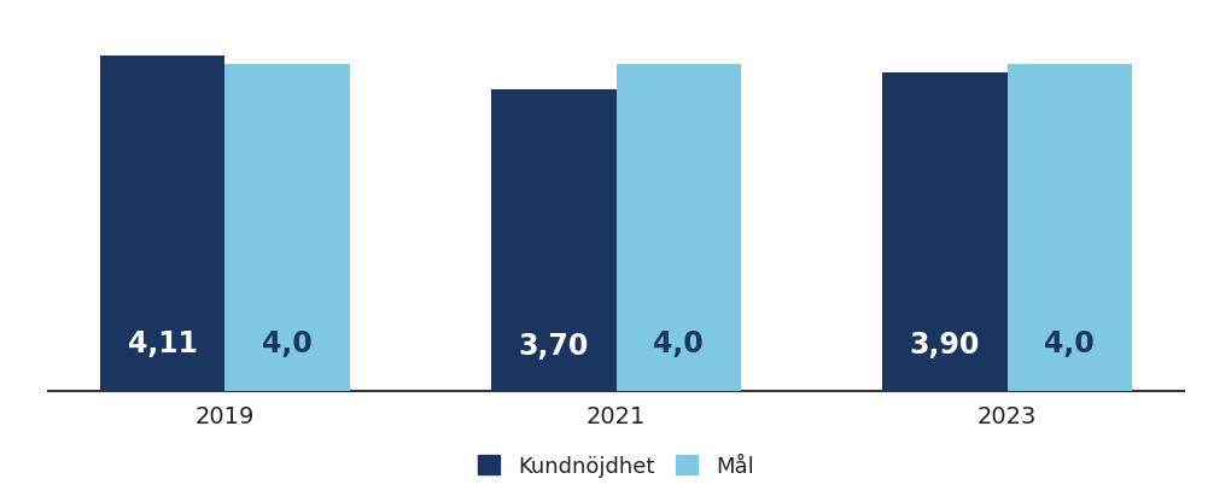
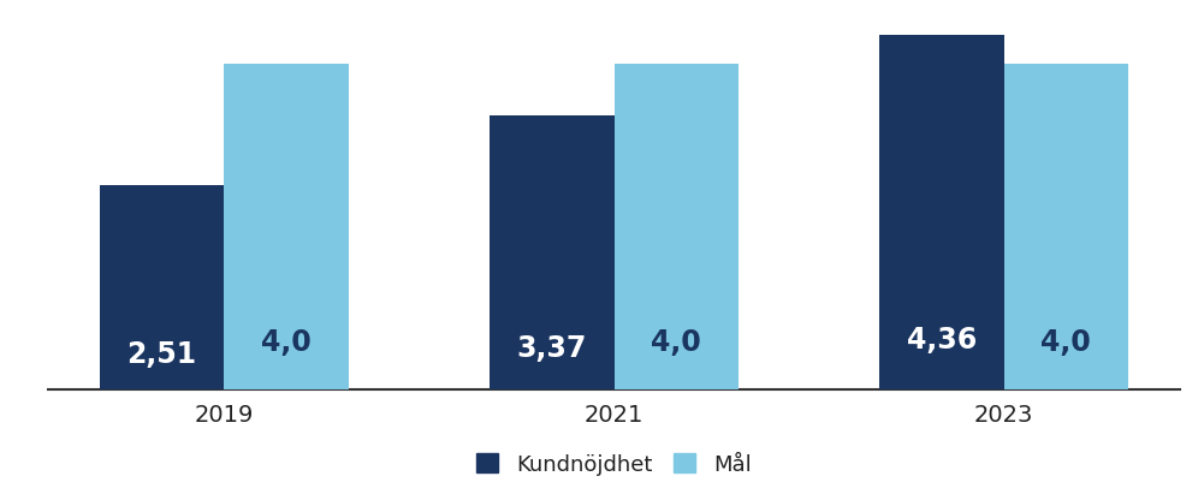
Kundnöjdhet/2019: 4,11 -> 2,51
Kundnöjdhet/2021: 3,70 -> 3,37
Kundnöjdhet/2023: 3,90 -> 4,36
